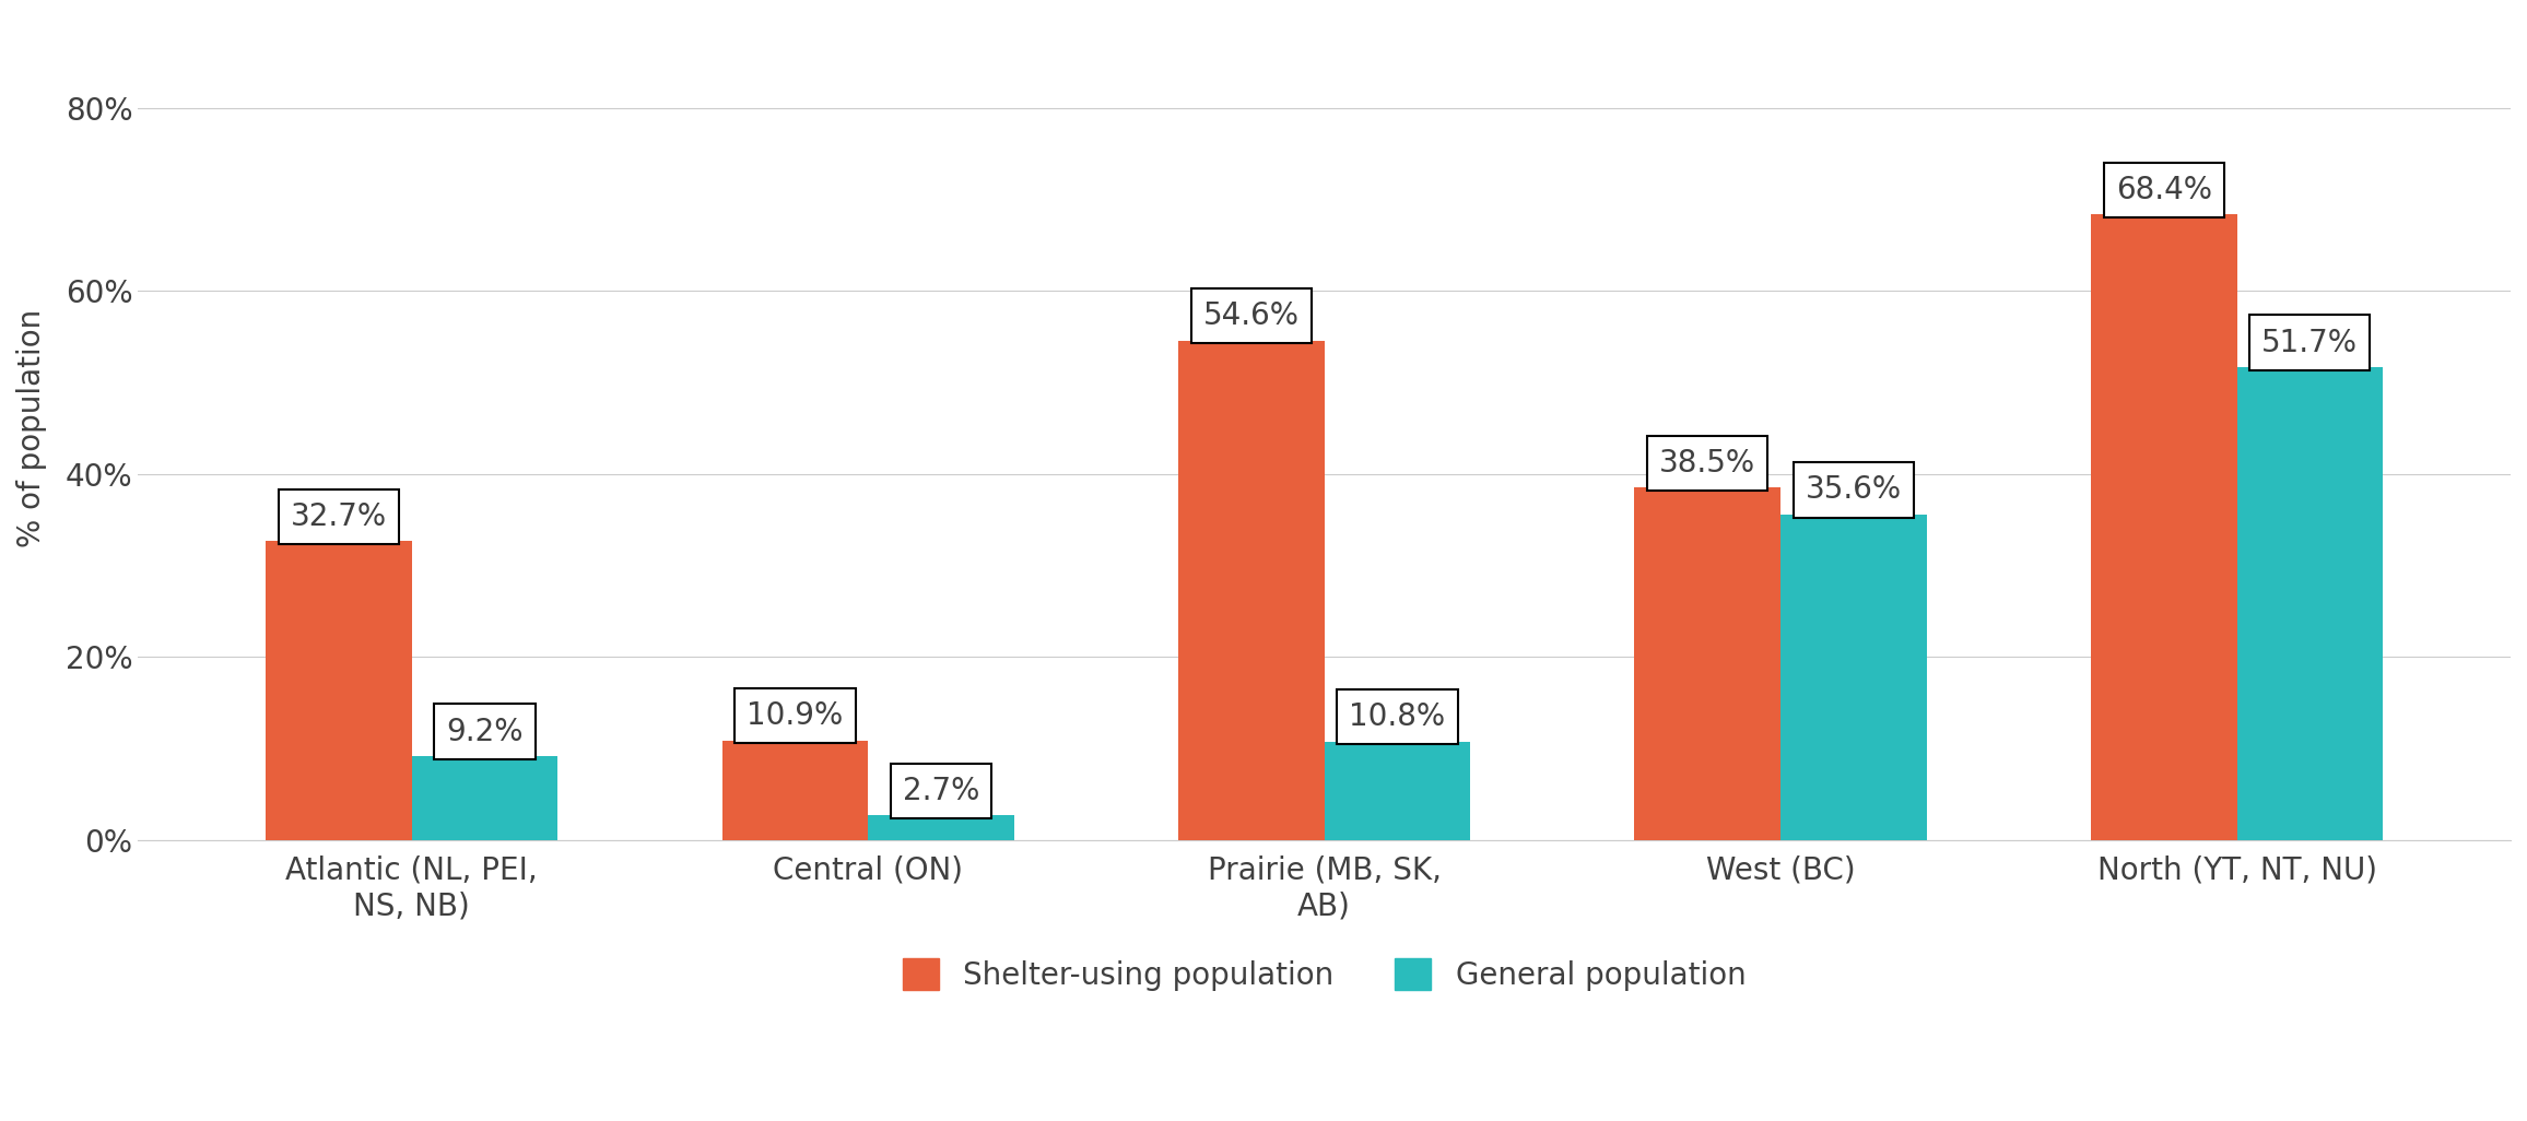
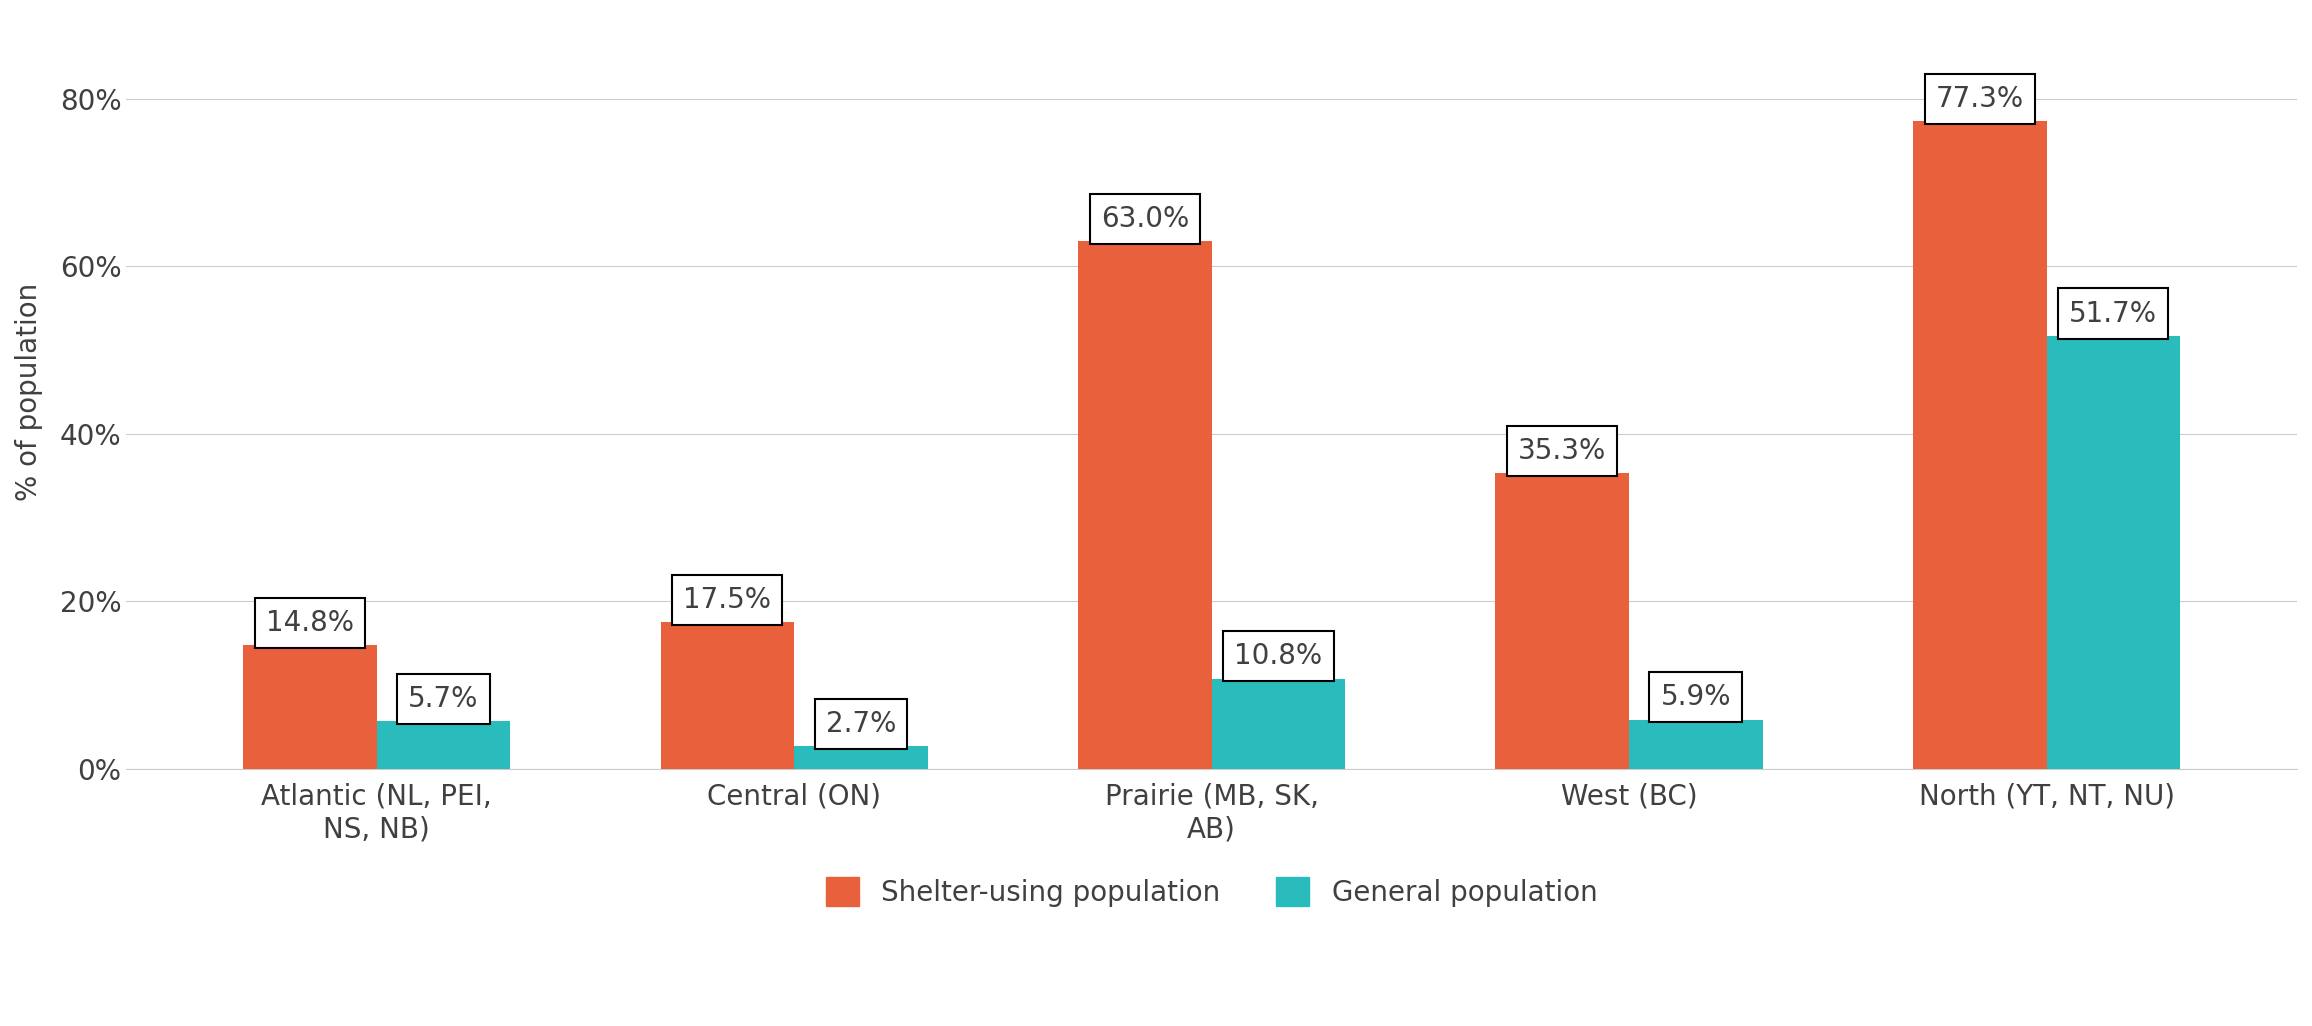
Shelter-using population/Atlantic (NL, PEI, NS, NB): 32.7% -> 14.8%
General population/Atlantic (NL, PEI, NS, NB): 9.2% -> 5.7%
Shelter-using population/Central (ON): 10.9% -> 17.5%
Shelter-using population/Prairie (MB, SK, AB): 54.6% -> 63.0%
Shelter-using population/West (BC): 38.5% -> 35.3%
General population/West (BC): 35.6% -> 5.9%
Shelter-using population/North (YT, NT, NU): 68.4% -> 77.3%
